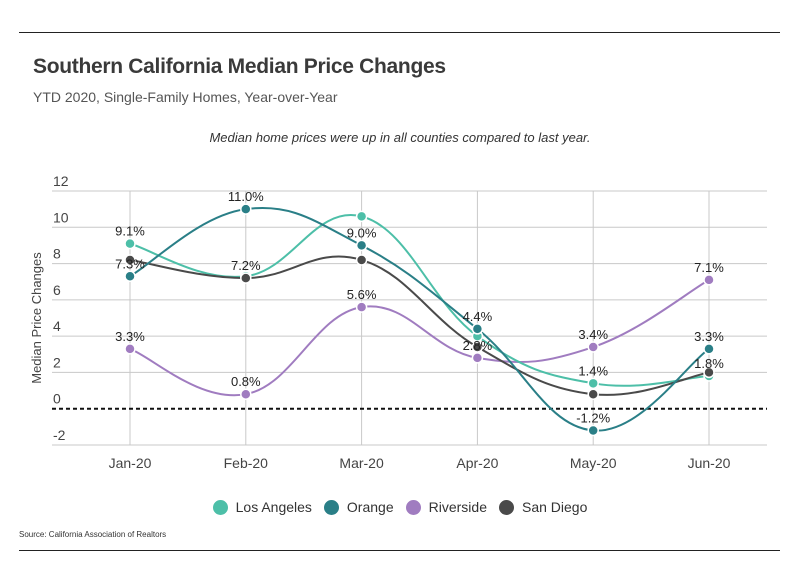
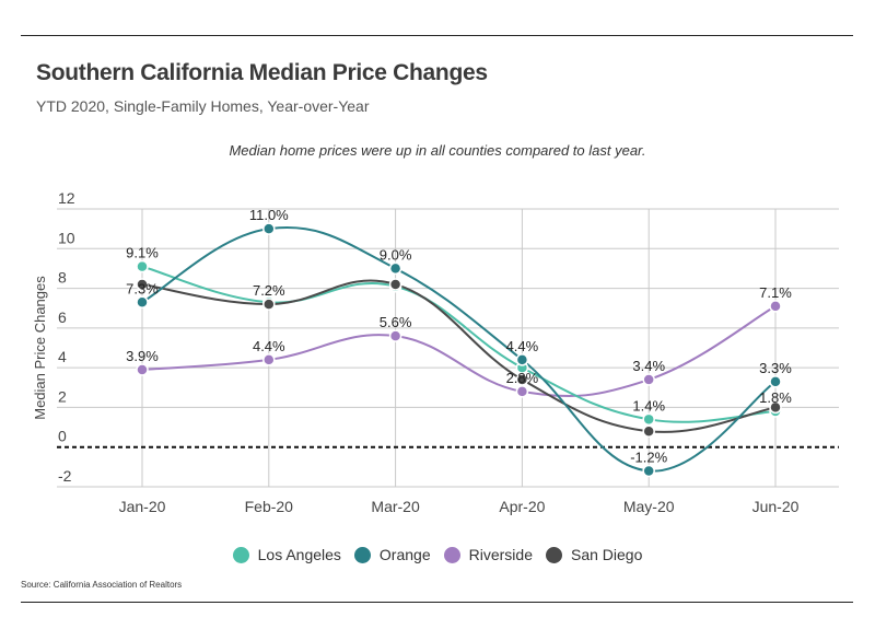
Riverside/Jan-20: 3.3% -> 3.9%
Riverside/Feb-20: 0.8% -> 4.4%
Los Angeles/Mar-20: 10.6 -> 8.1
